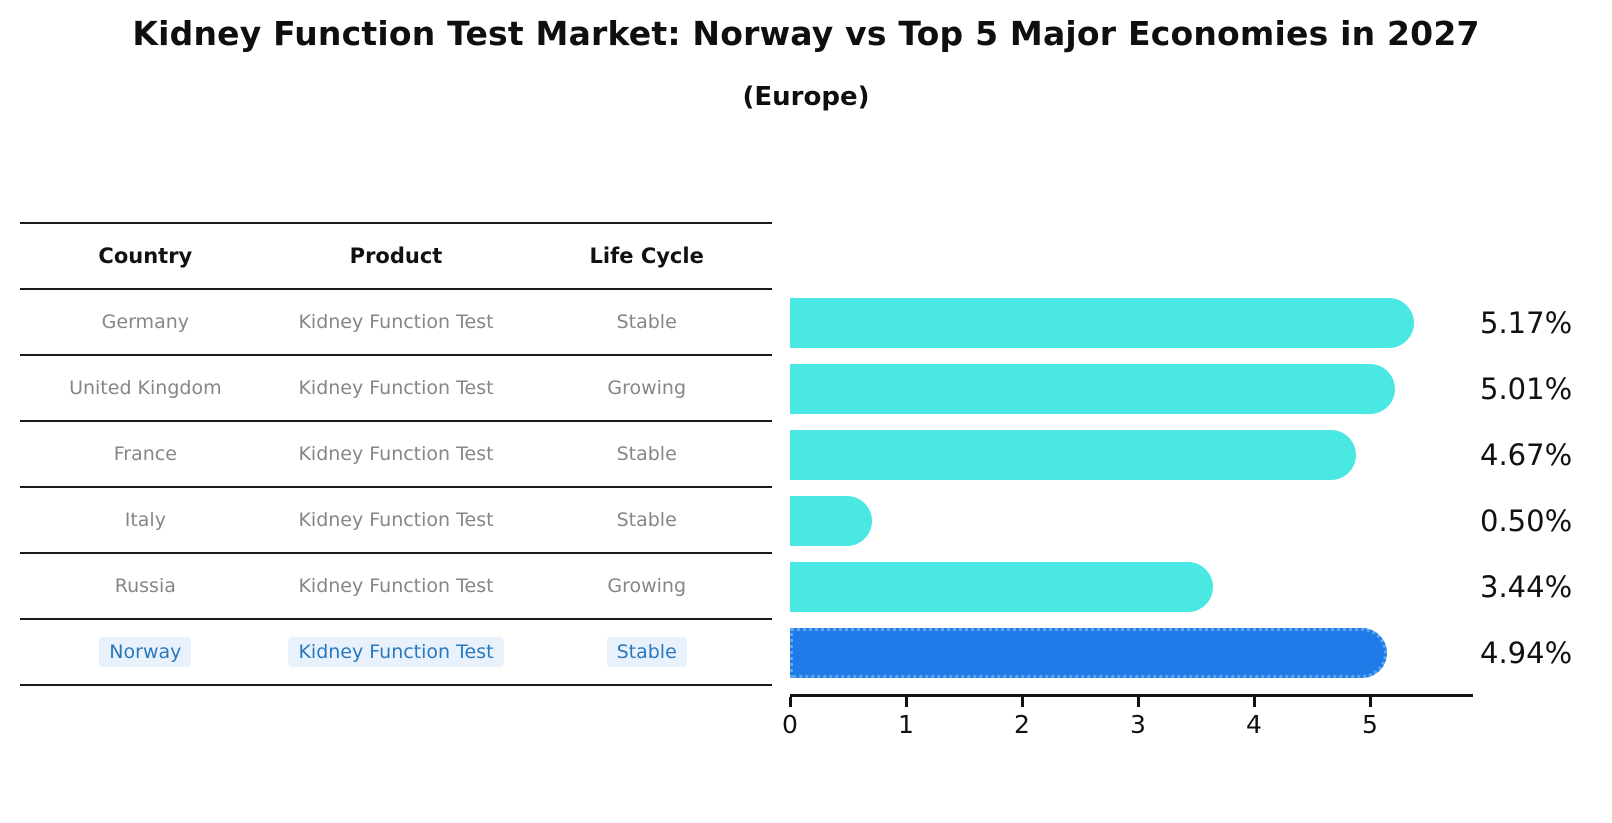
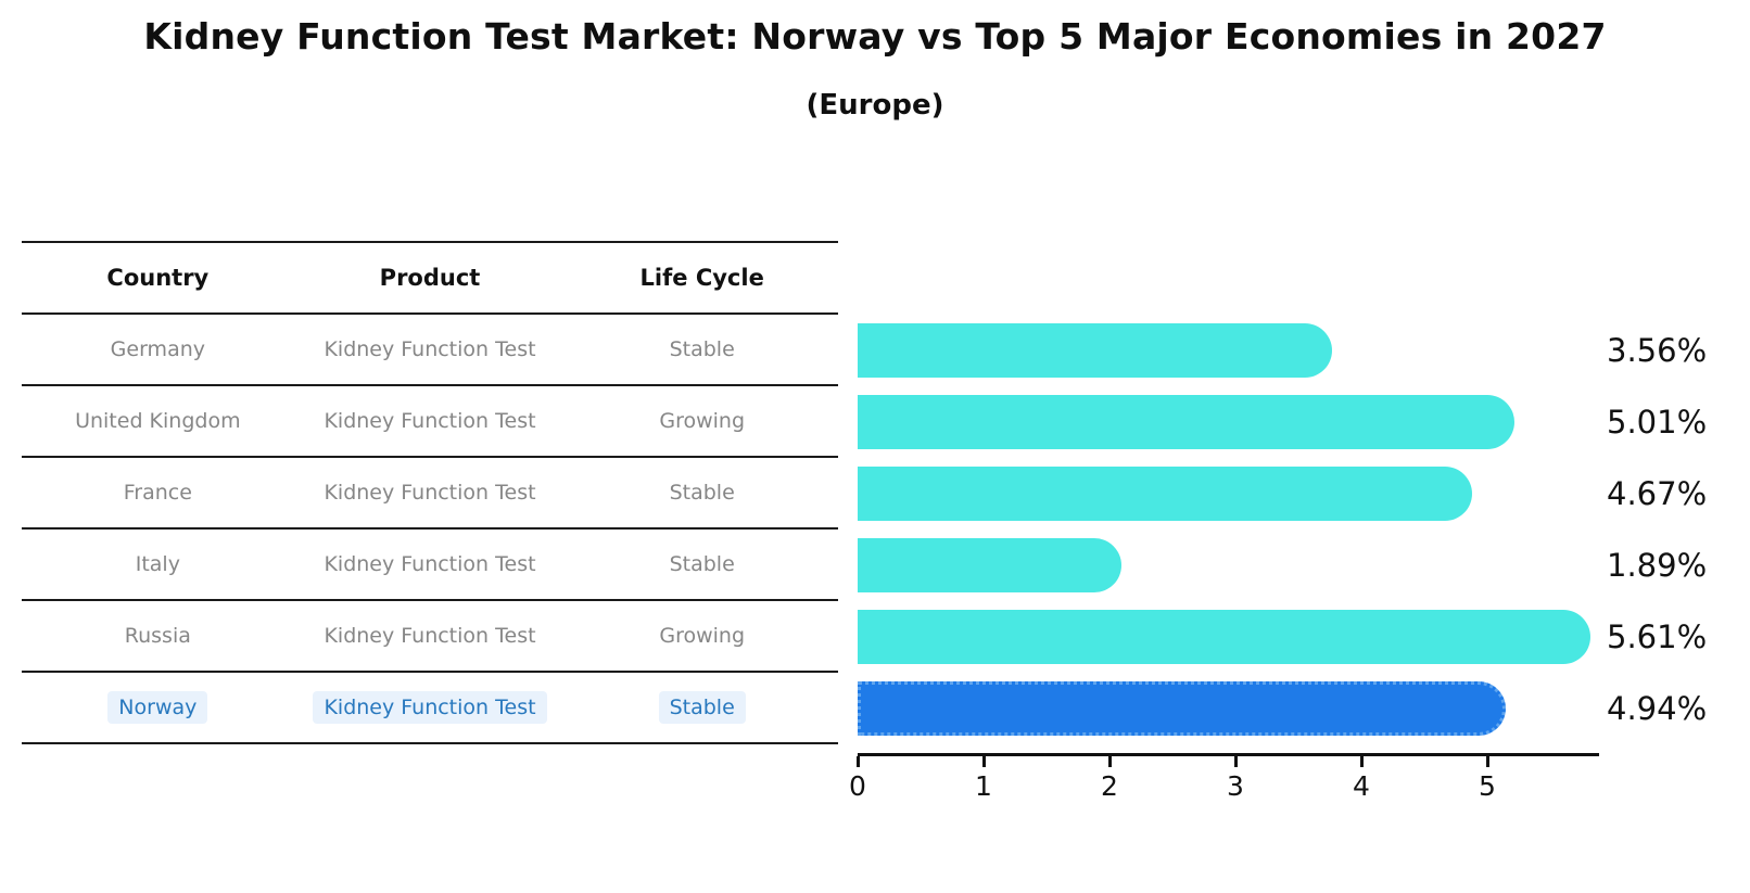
Germany: 5.17% -> 3.56%
Italy: 0.50% -> 1.89%
Russia: 3.44% -> 5.61%
